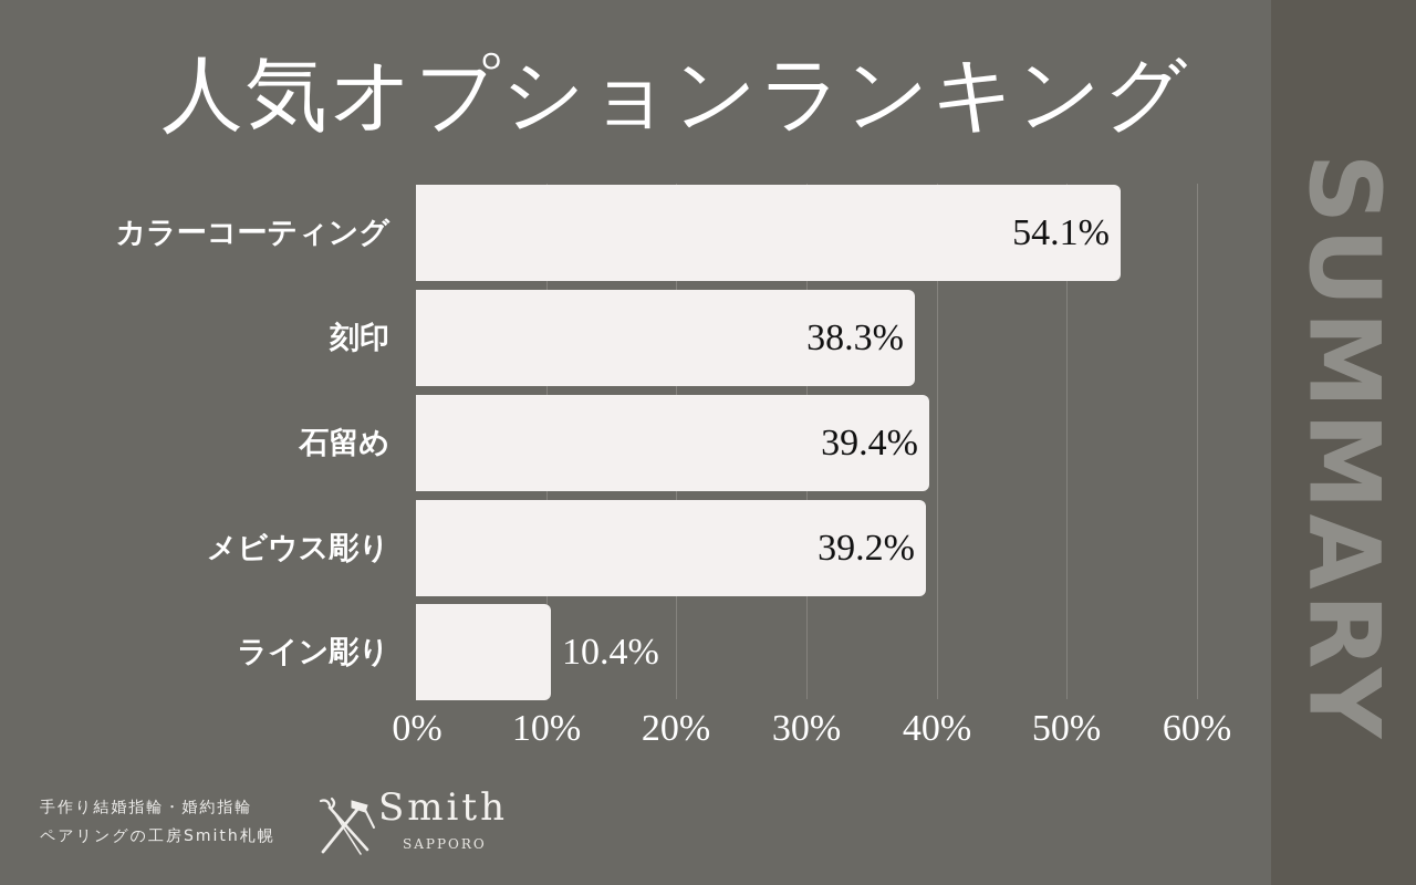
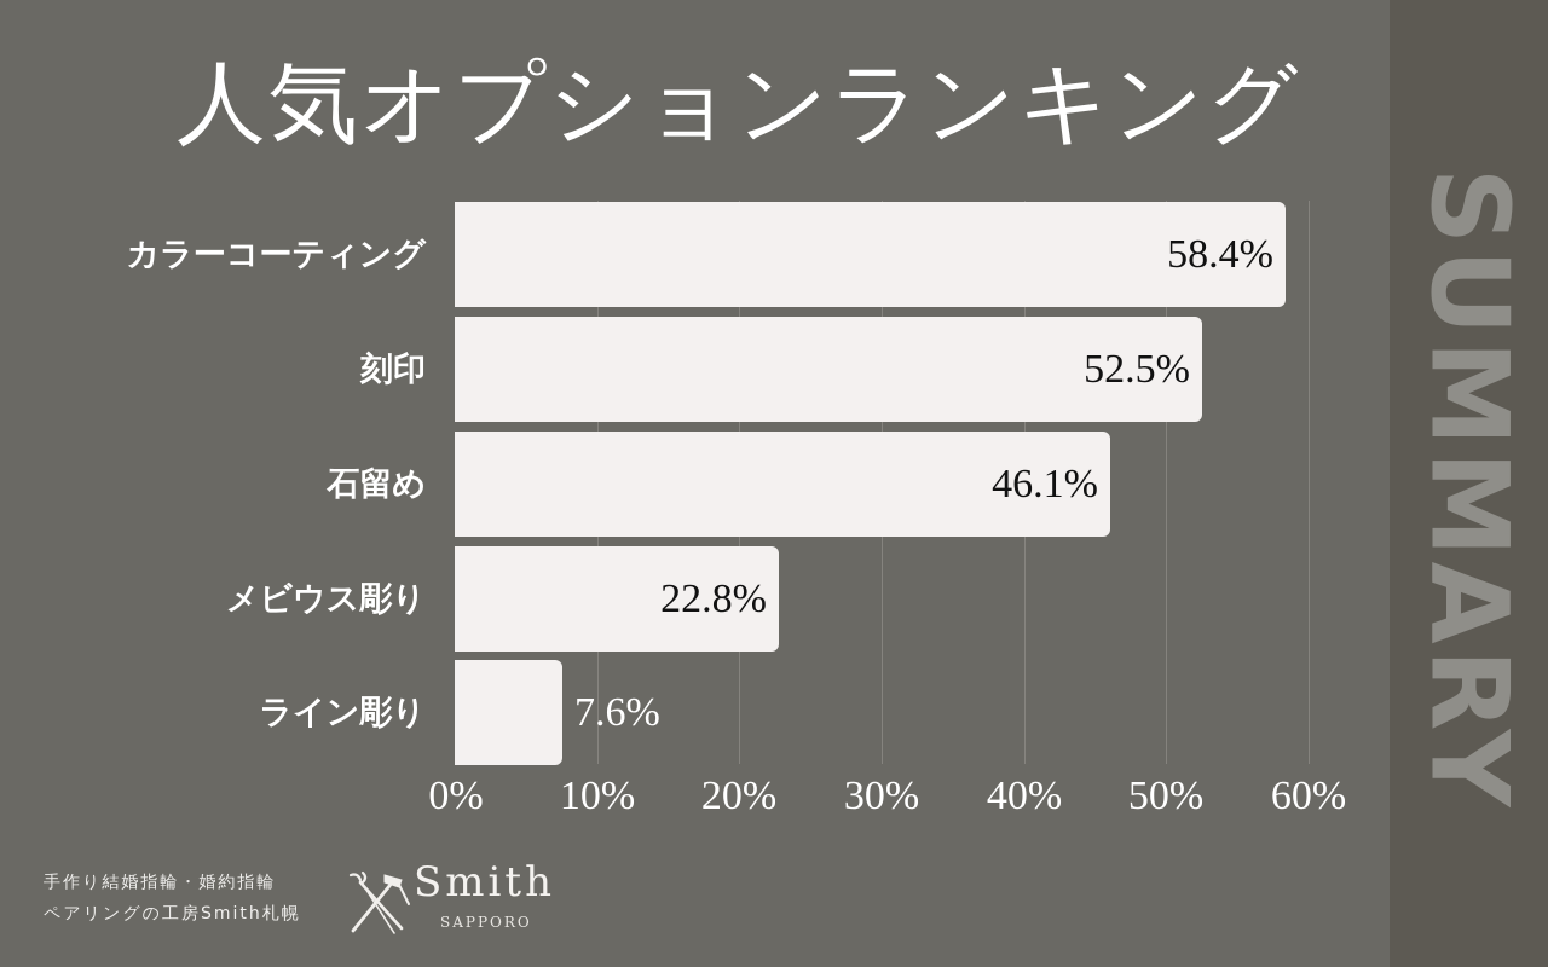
カラーコーティング: 54.1% -> 58.4%
刻印: 38.3% -> 52.5%
石留め: 39.4% -> 46.1%
メビウス彫り: 39.2% -> 22.8%
ライン彫り: 10.4% -> 7.6%
